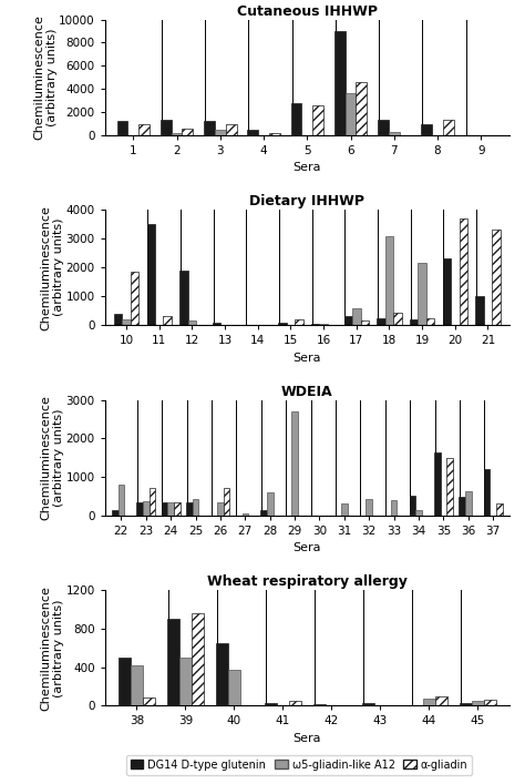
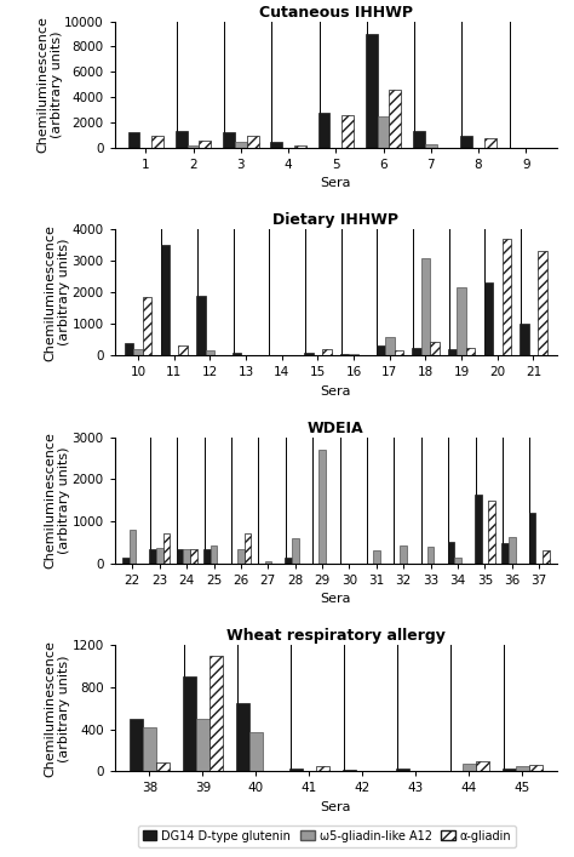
Cutaneous IHHWP/ω5-gliadin-like A12/6: 3600 -> 2500
Cutaneous IHHWP/α-gliadin/8: 1300 -> 700
Wheat respiratory allergy/α-gliadin/39: 960 -> 1100
